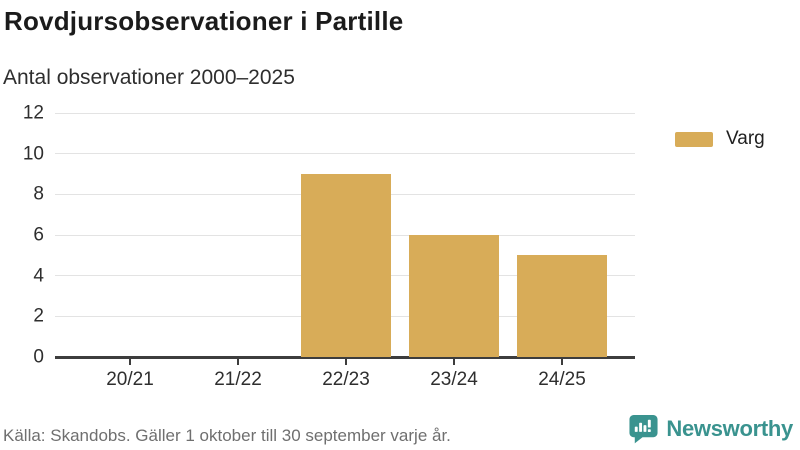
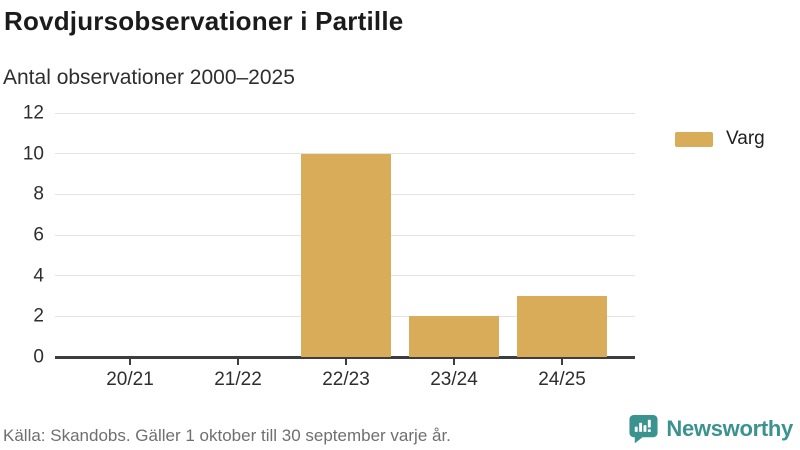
22/23: 9 -> 10
23/24: 6 -> 2
24/25: 5 -> 3
